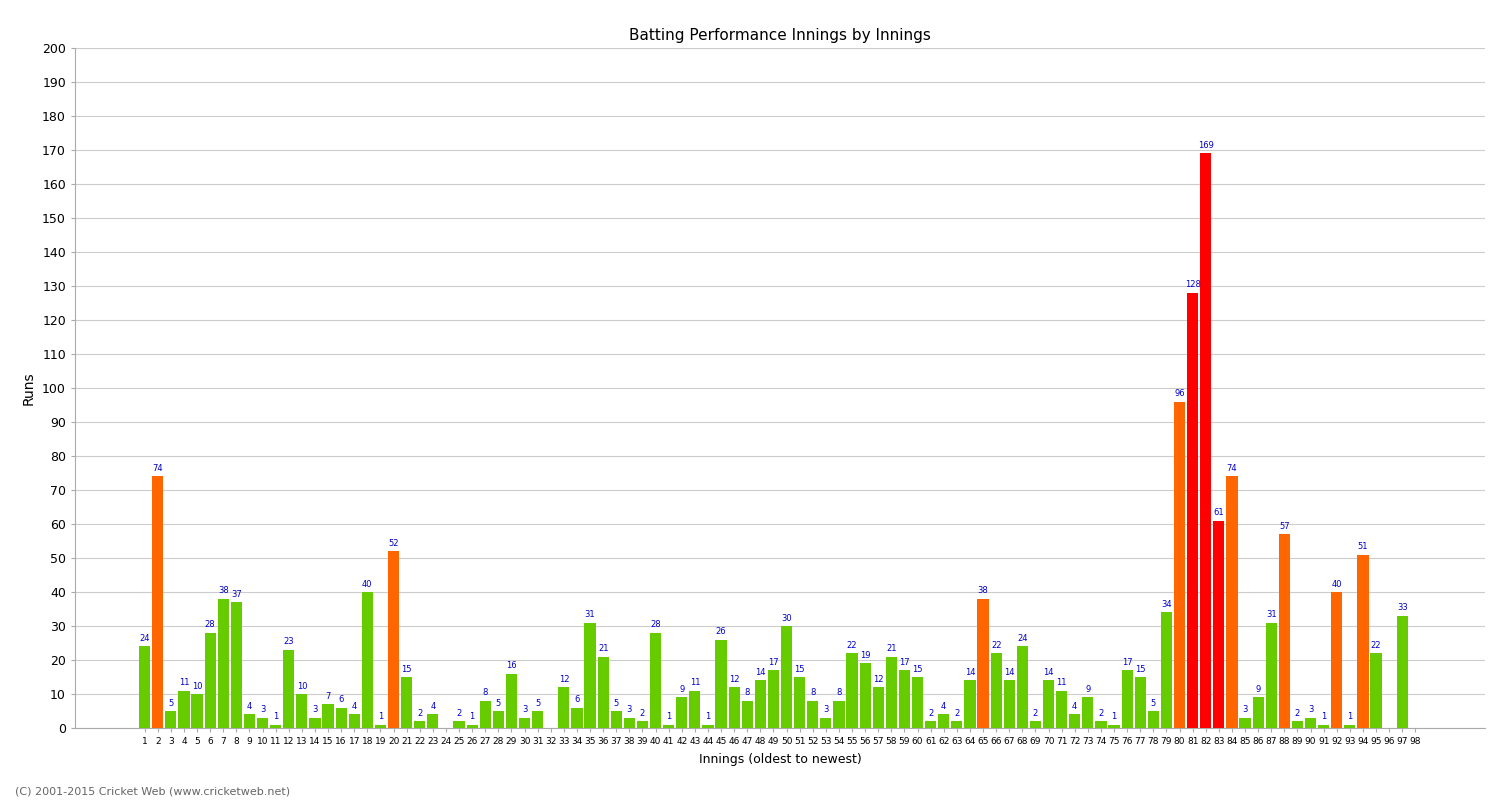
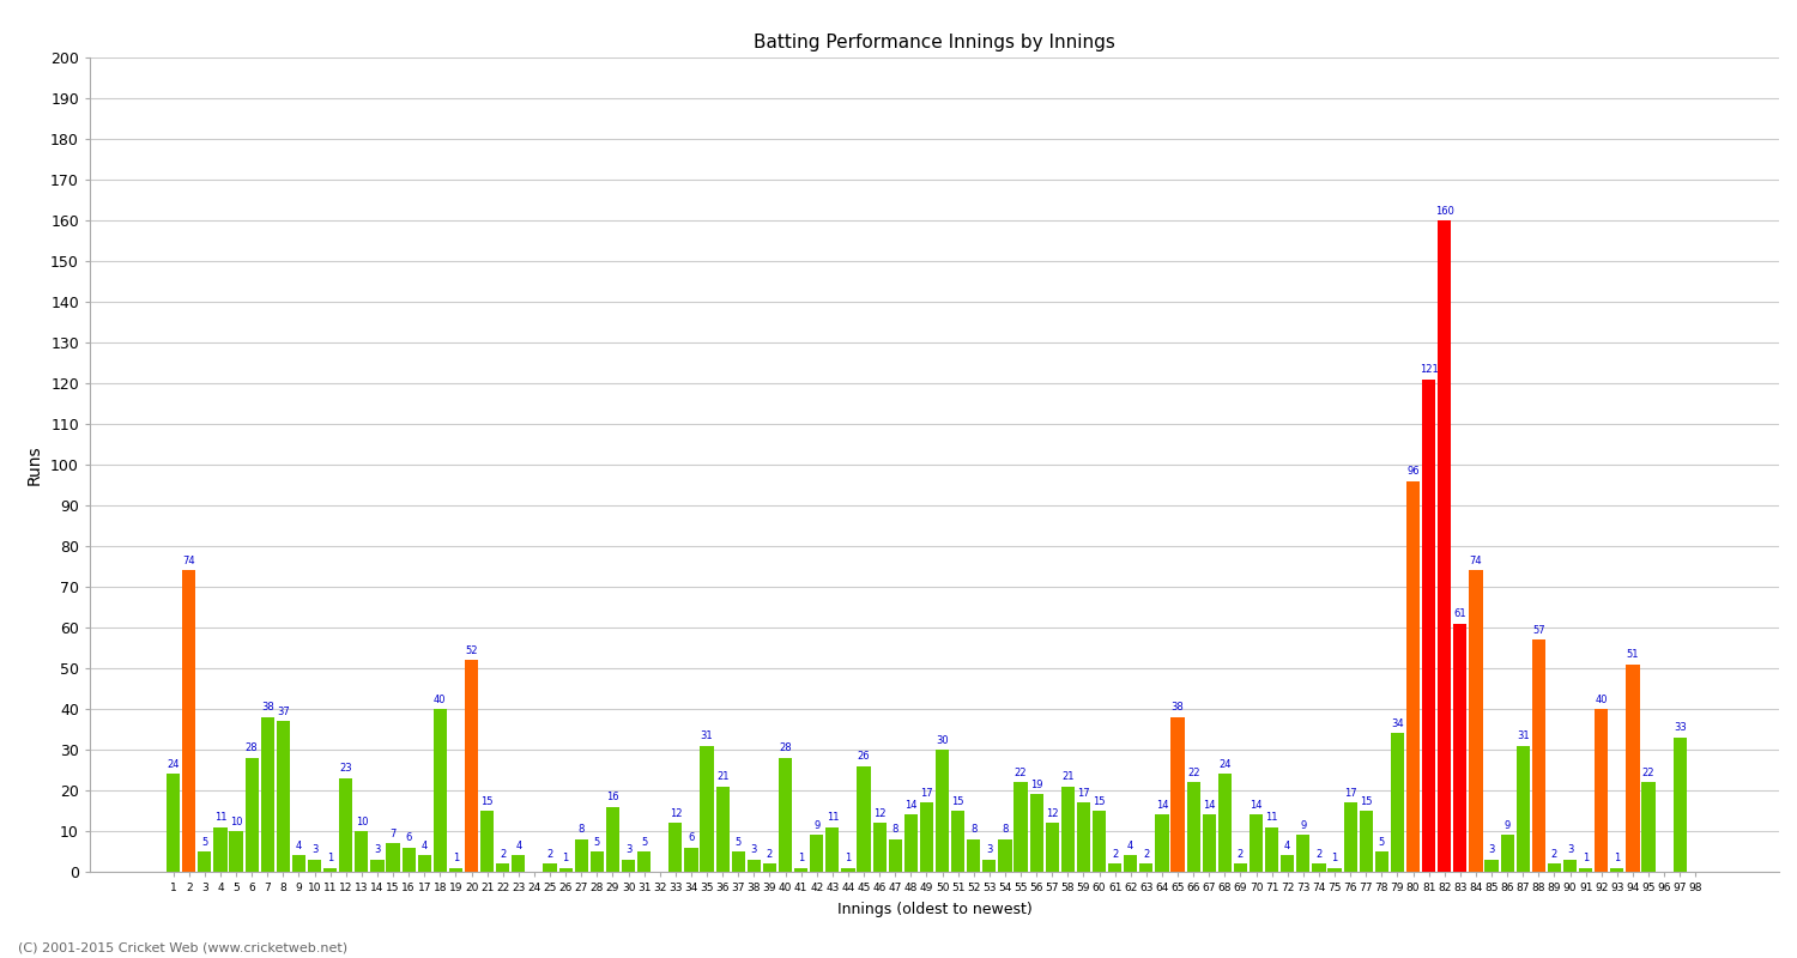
81: 128 -> 121
82: 169 -> 160
